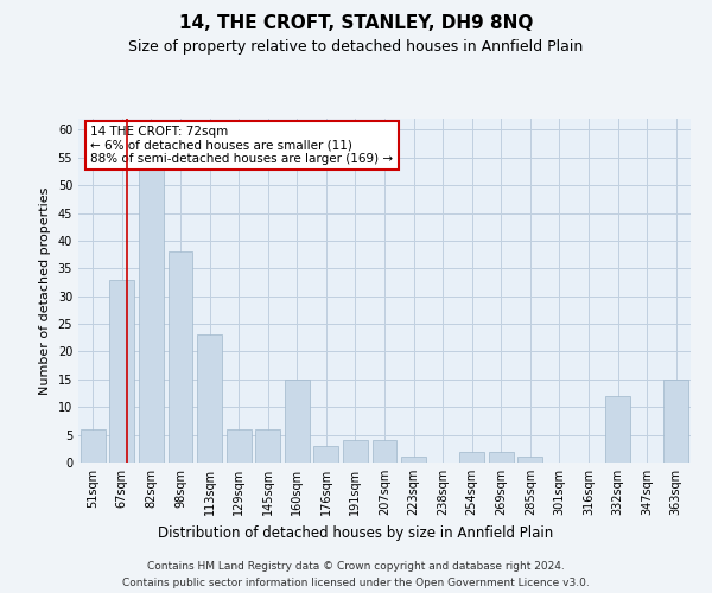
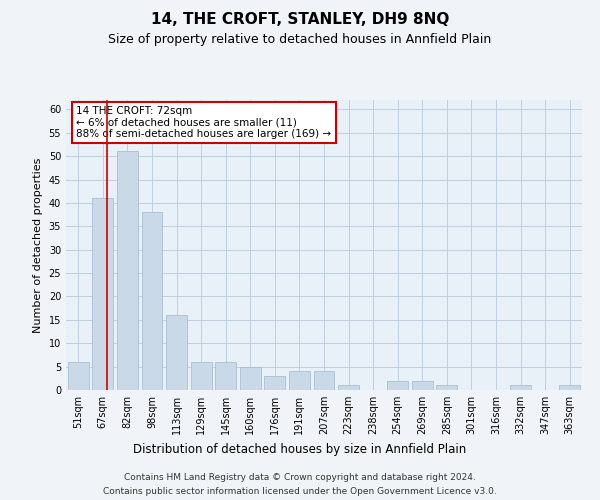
67sqm: 33 -> 41
82sqm: 53 -> 51
113sqm: 23 -> 16
160sqm: 15 -> 5
332sqm: 12 -> 1
363sqm: 15 -> 1
